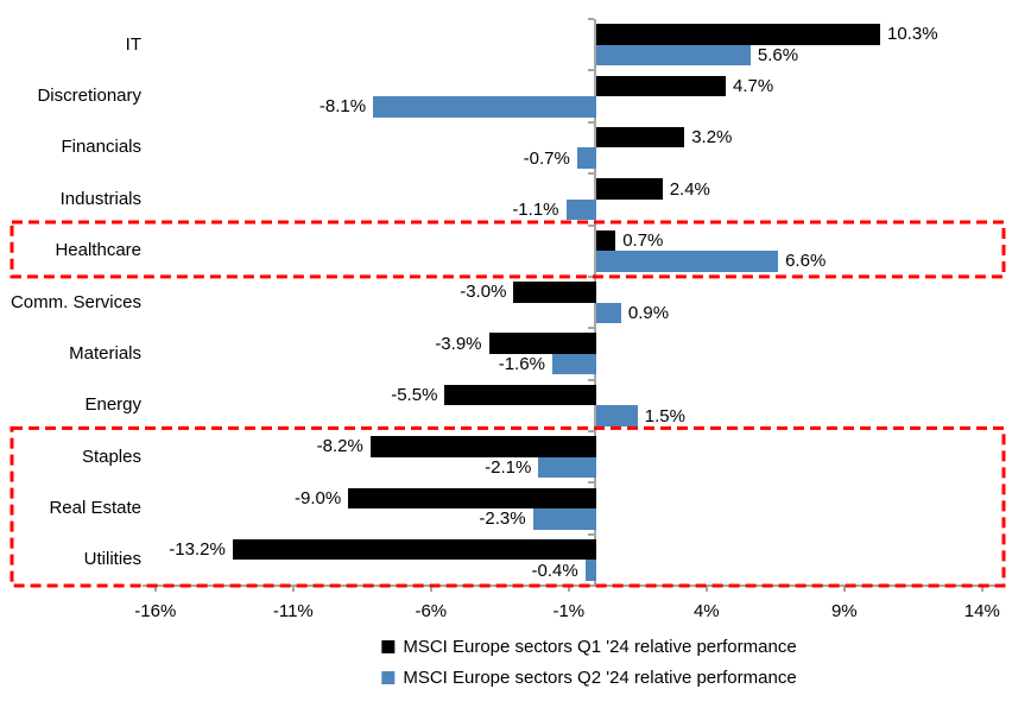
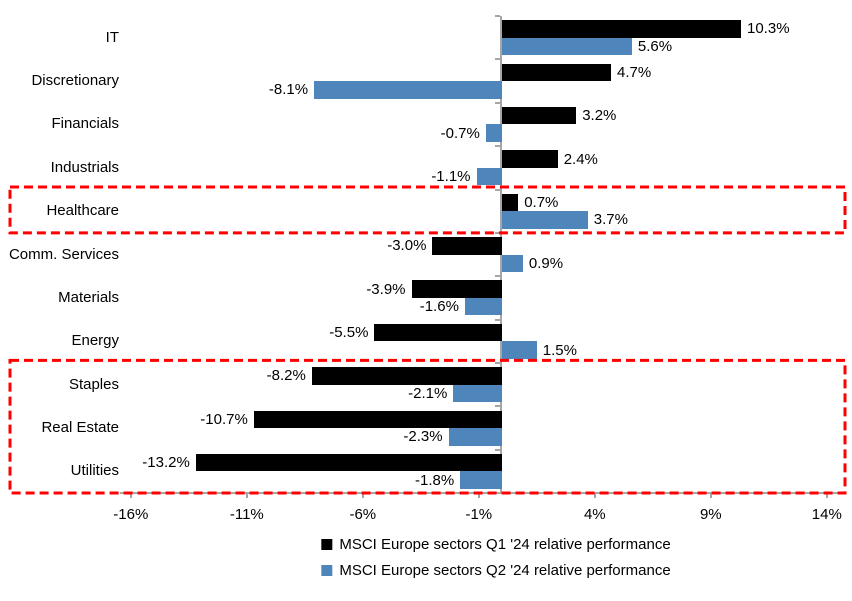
MSCI Europe sectors Q2 '24 relative performance/Healthcare: 6.6% -> 3.7%
MSCI Europe sectors Q1 '24 relative performance/Real Estate: -9.0% -> -10.7%
MSCI Europe sectors Q2 '24 relative performance/Utilities: -0.4% -> -1.8%
